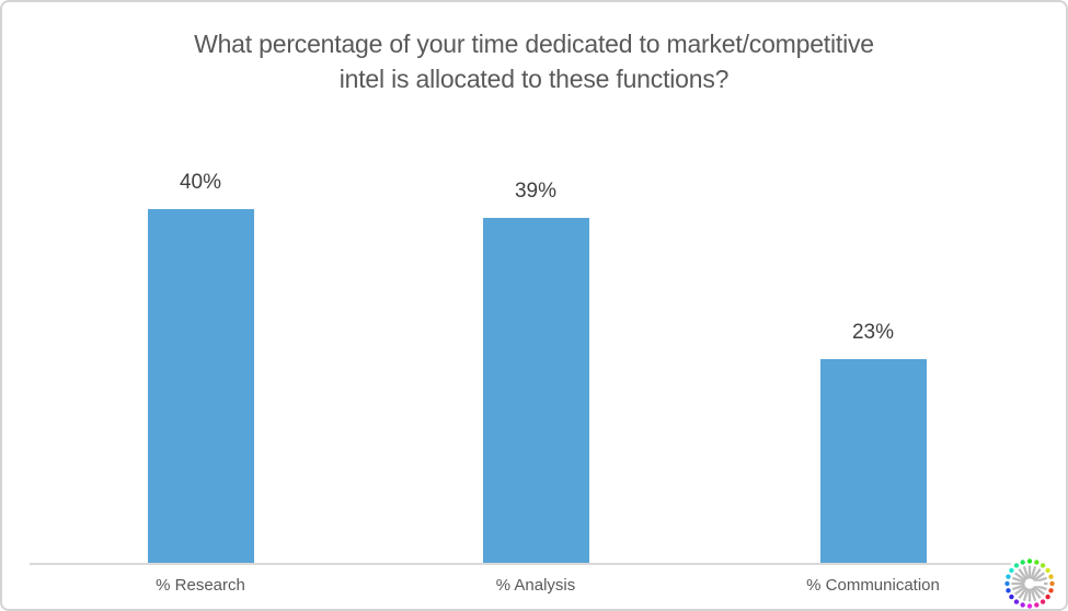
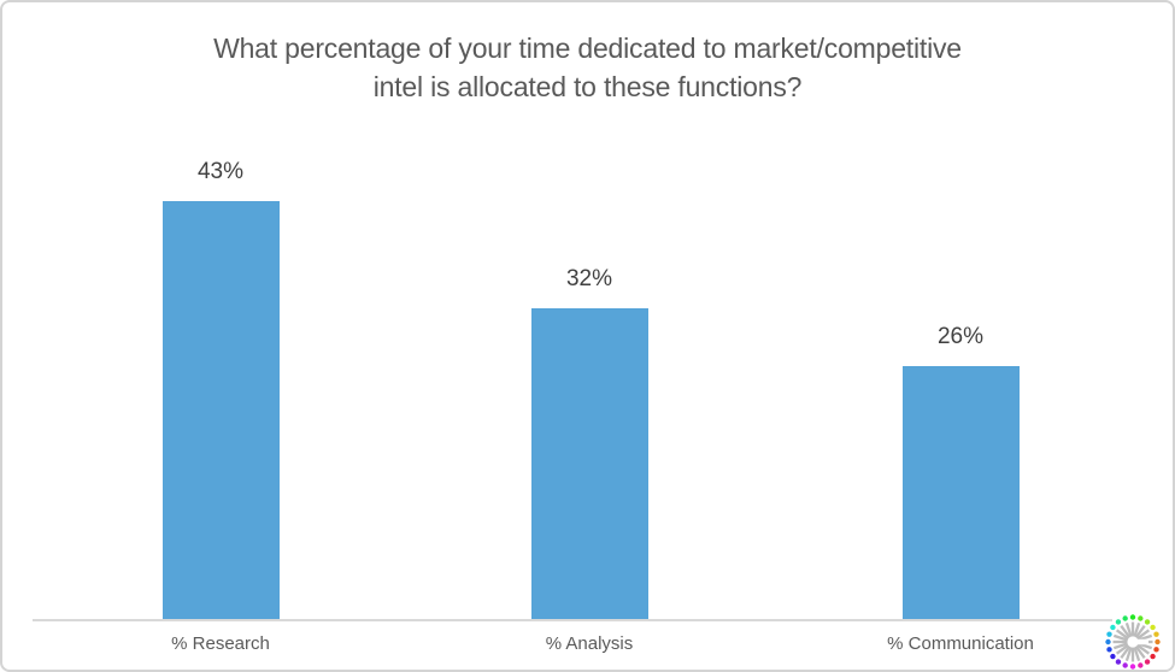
% Research: 40% -> 43%
% Analysis: 39% -> 32%
% Communication: 23% -> 26%
